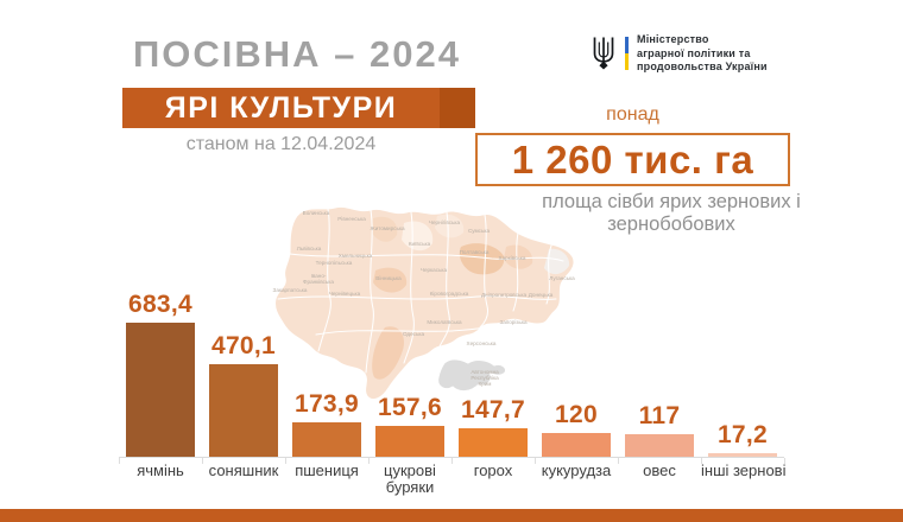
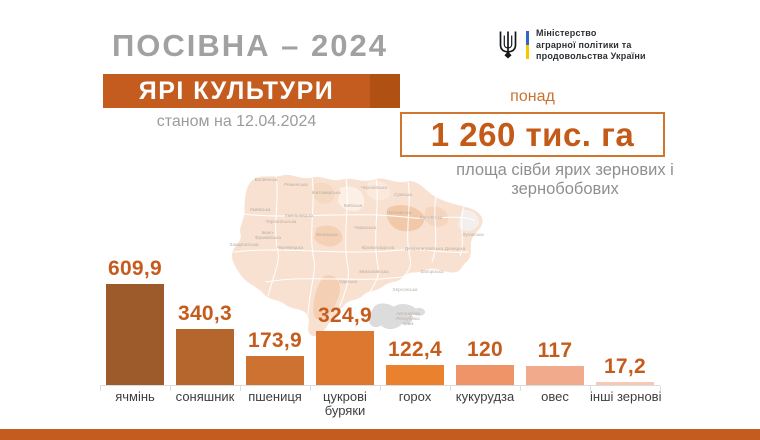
ячмінь: 683,4 -> 609,9
соняшник: 470,1 -> 340,3
цукрові буряки: 157,6 -> 324,9
горох: 147,7 -> 122,4
